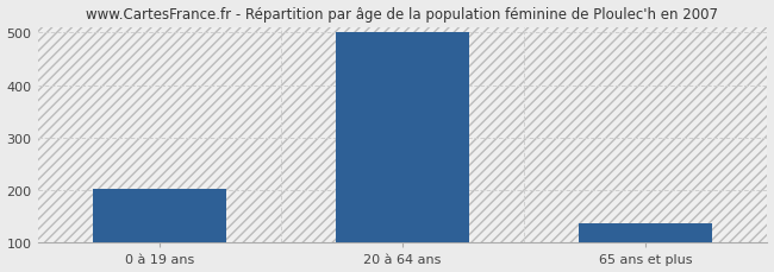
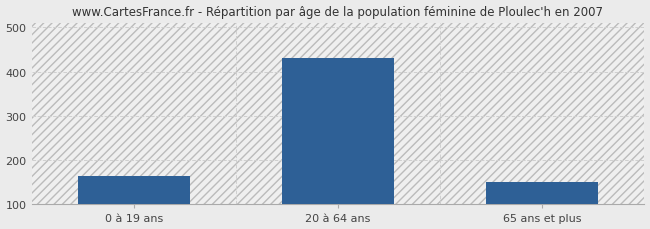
0 à 19 ans: 202 -> 165
20 à 64 ans: 500 -> 430
65 ans et plus: 136 -> 150
